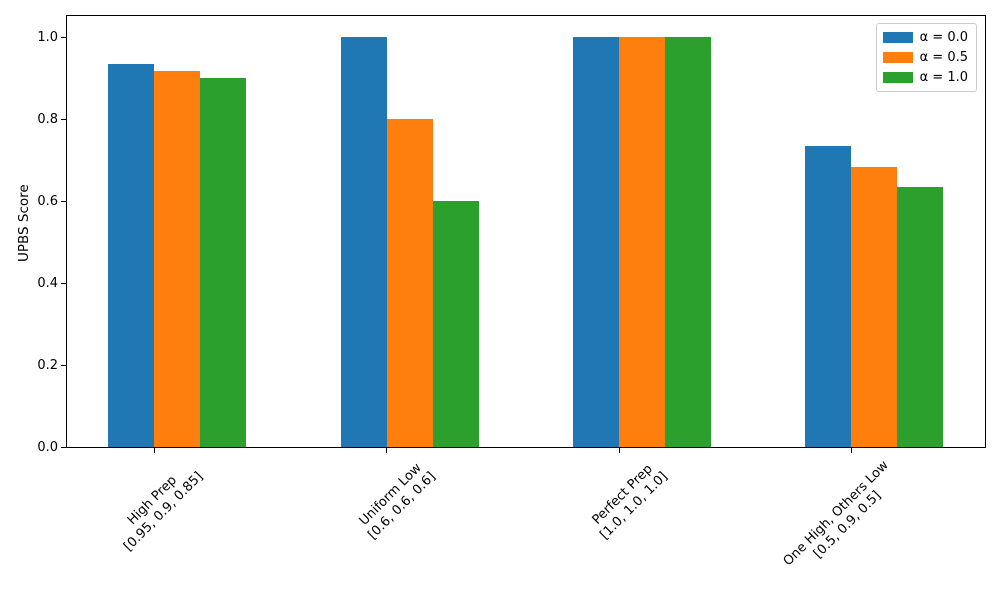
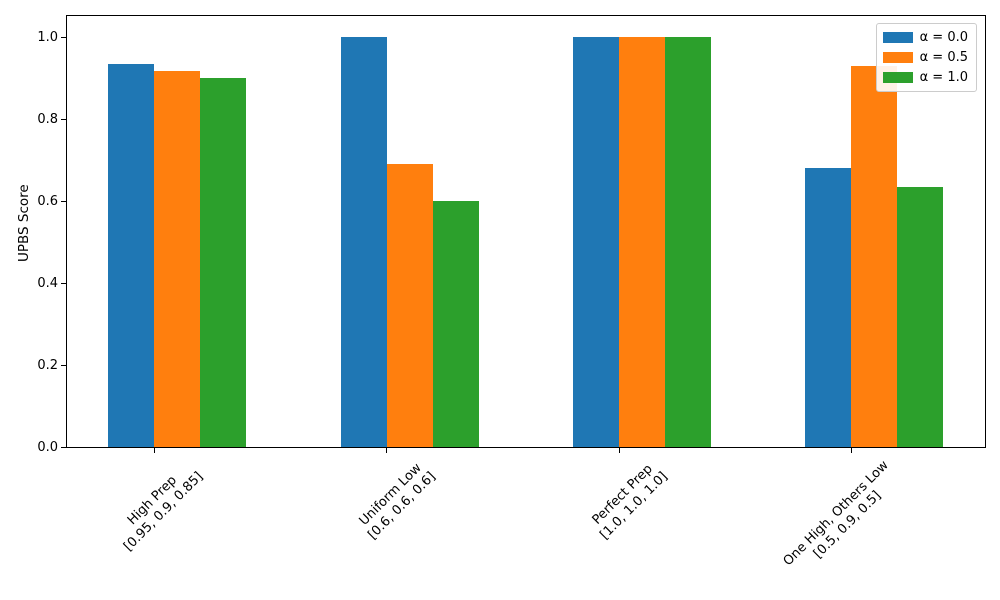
α = 0.5/Uniform Low: 0.80 -> 0.69
α = 0.0/One High, Others Low: 0.73 -> 0.68
α = 0.5/One High, Others Low: 0.68 -> 0.93
